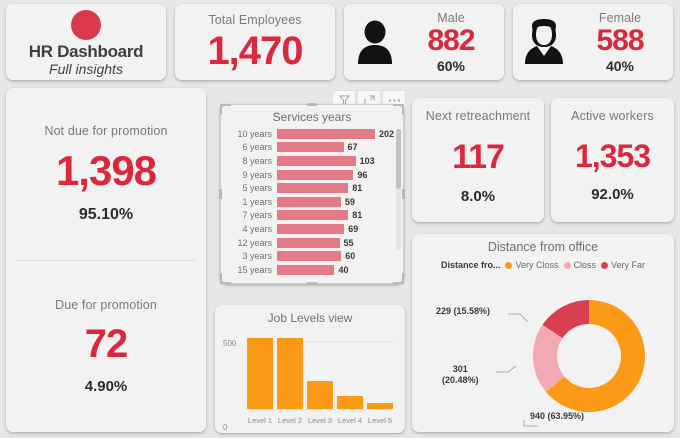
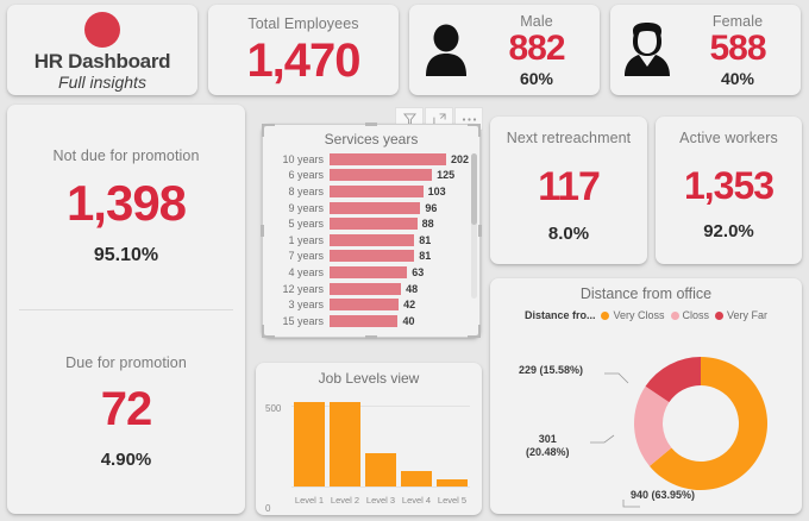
Services years/6 years: 67 -> 125
Services years/5 years: 81 -> 88
Services years/1 years: 59 -> 81
Services years/4 years: 69 -> 63
Services years/12 years: 55 -> 48
Services years/3 years: 60 -> 42
